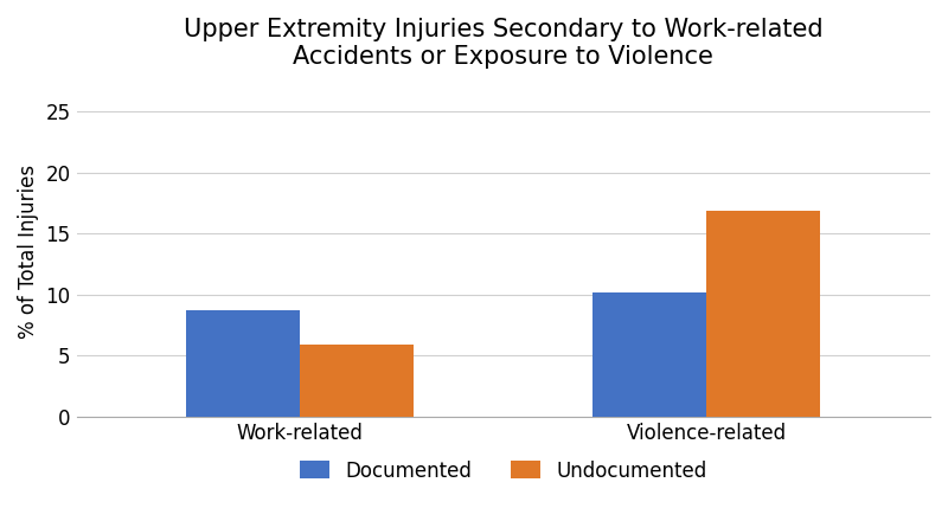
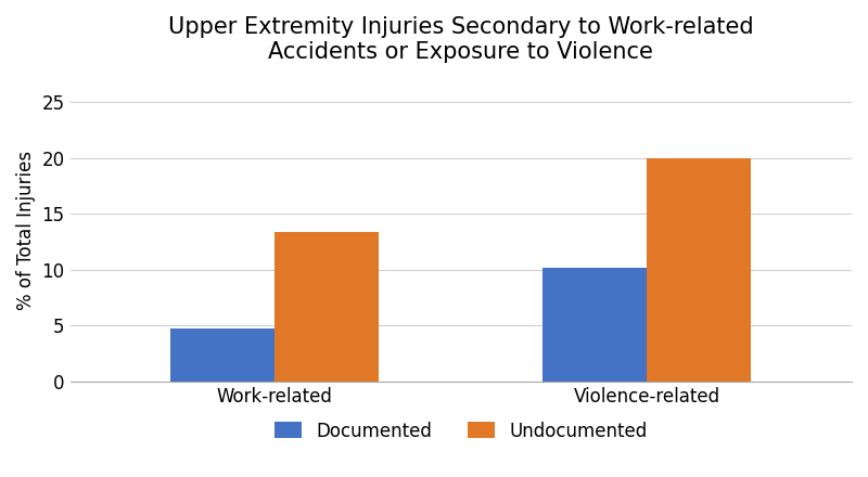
Documented/Work-related: 8.7 -> 4.8
Undocumented/Work-related: 5.9 -> 13.4
Undocumented/Violence-related: 16.9 -> 20.0
